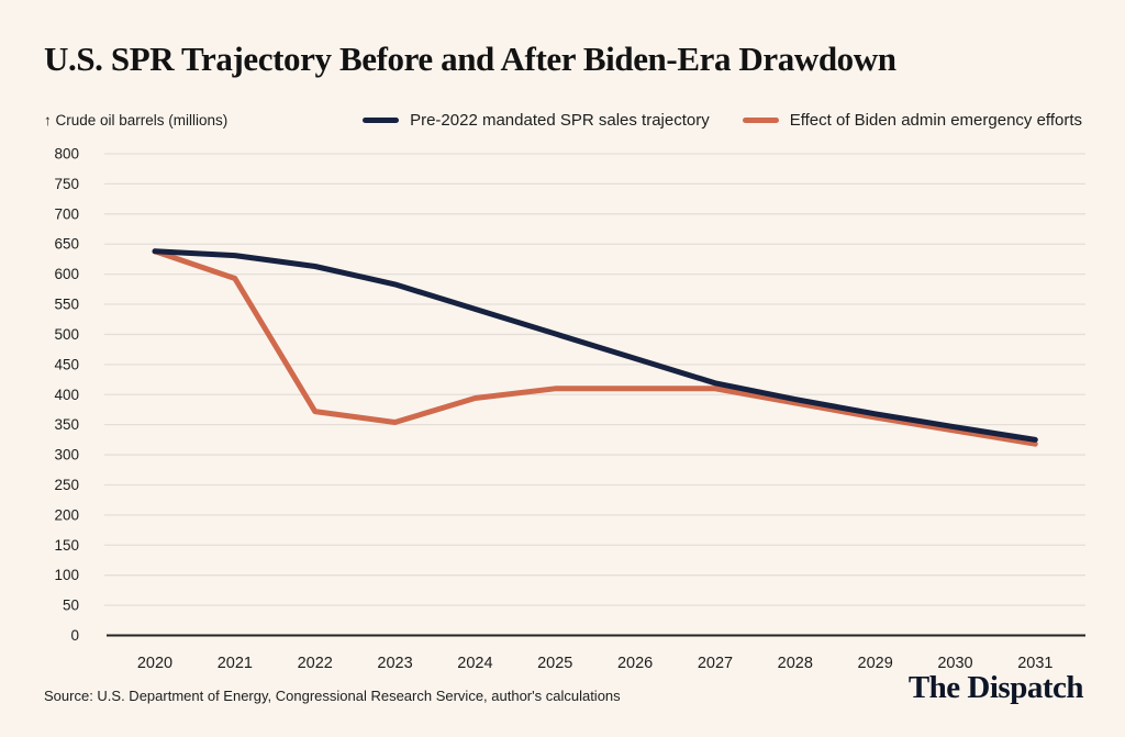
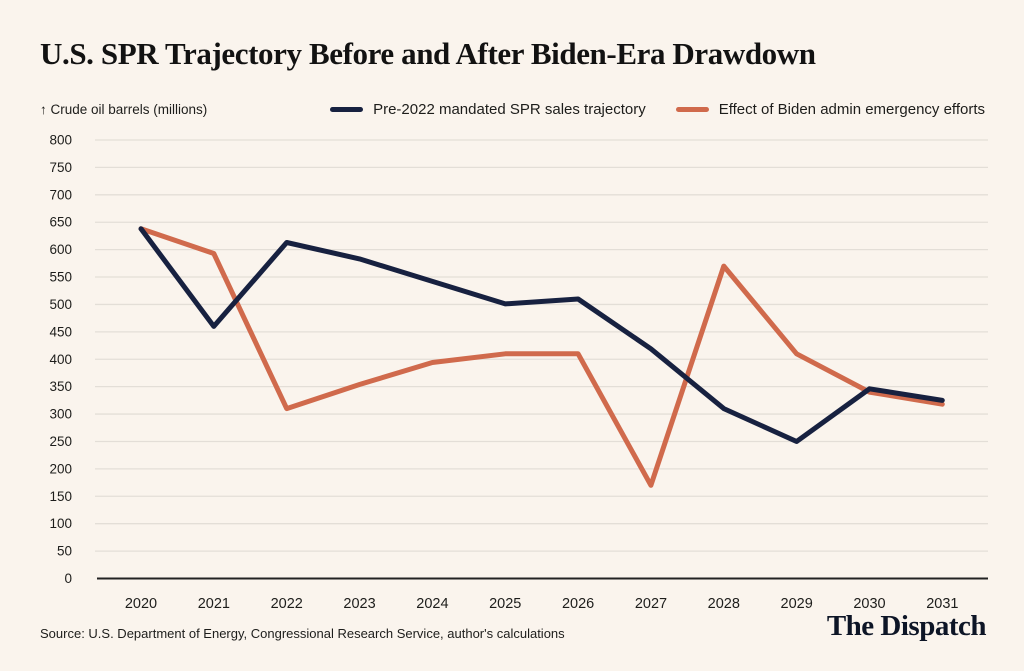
Pre-2022 mandated SPR sales trajectory/2021: 630 -> 460
Effect of Biden admin emergency efforts/2022: 370 -> 310
Pre-2022 mandated SPR sales trajectory/2026: 460 -> 510
Effect of Biden admin emergency efforts/2027: 410 -> 170
Pre-2022 mandated SPR sales trajectory/2028: 390 -> 310
Effect of Biden admin emergency efforts/2028: 390 -> 570
Pre-2022 mandated SPR sales trajectory/2029: 370 -> 250
Effect of Biden admin emergency efforts/2029: 360 -> 410
